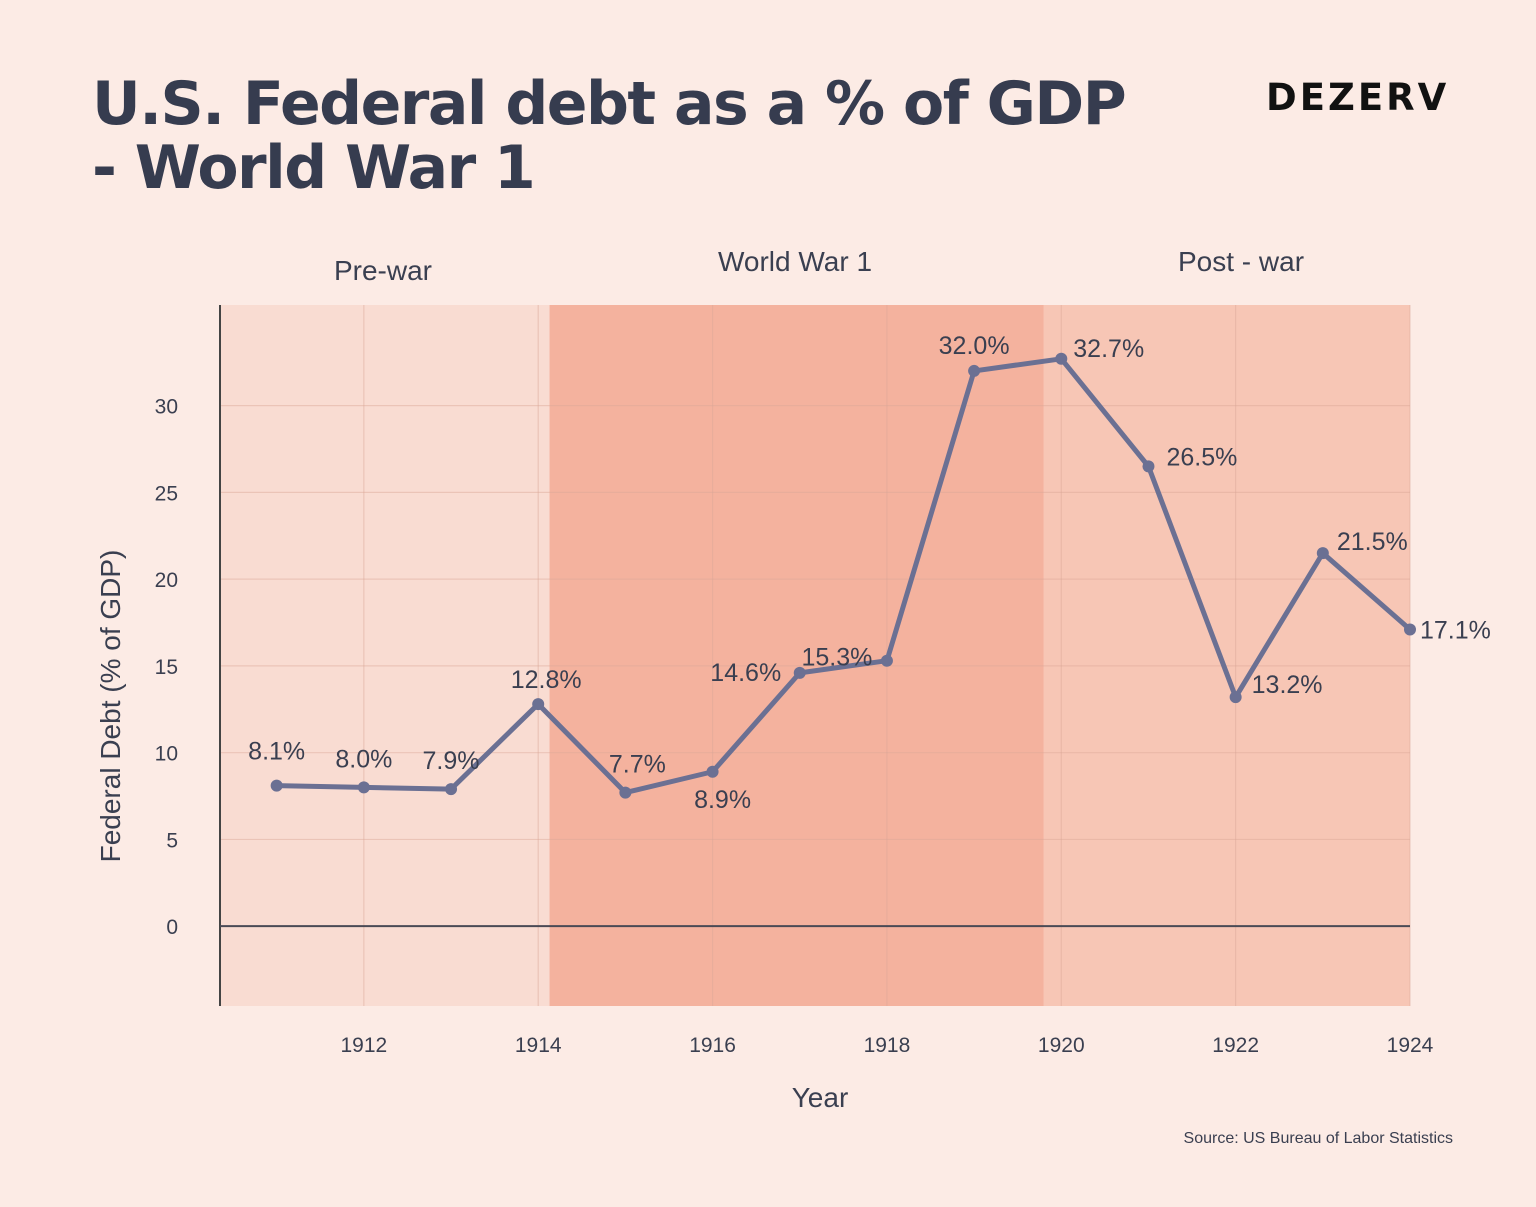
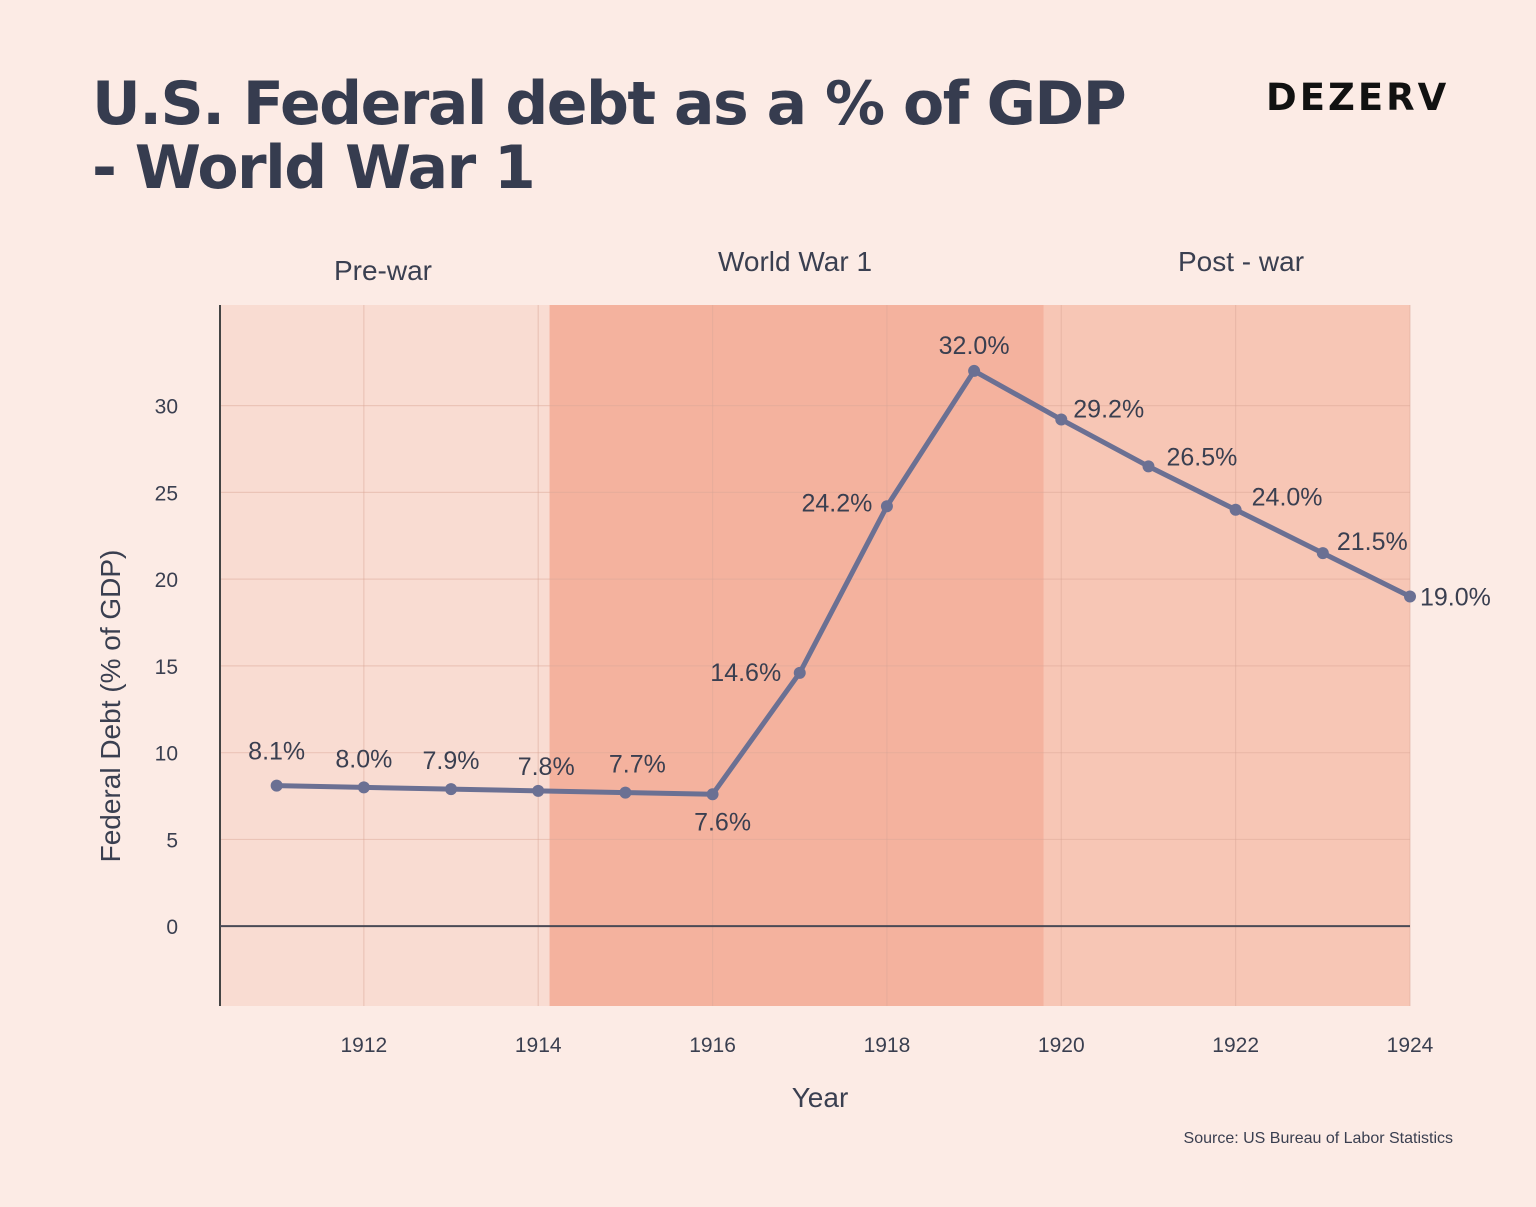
1914: 12.8% -> 7.8%
1916: 8.9% -> 7.6%
1918: 15.3% -> 24.2%
1920: 32.7% -> 29.2%
1922: 13.2% -> 24.0%
1924: 17.1% -> 19.0%
